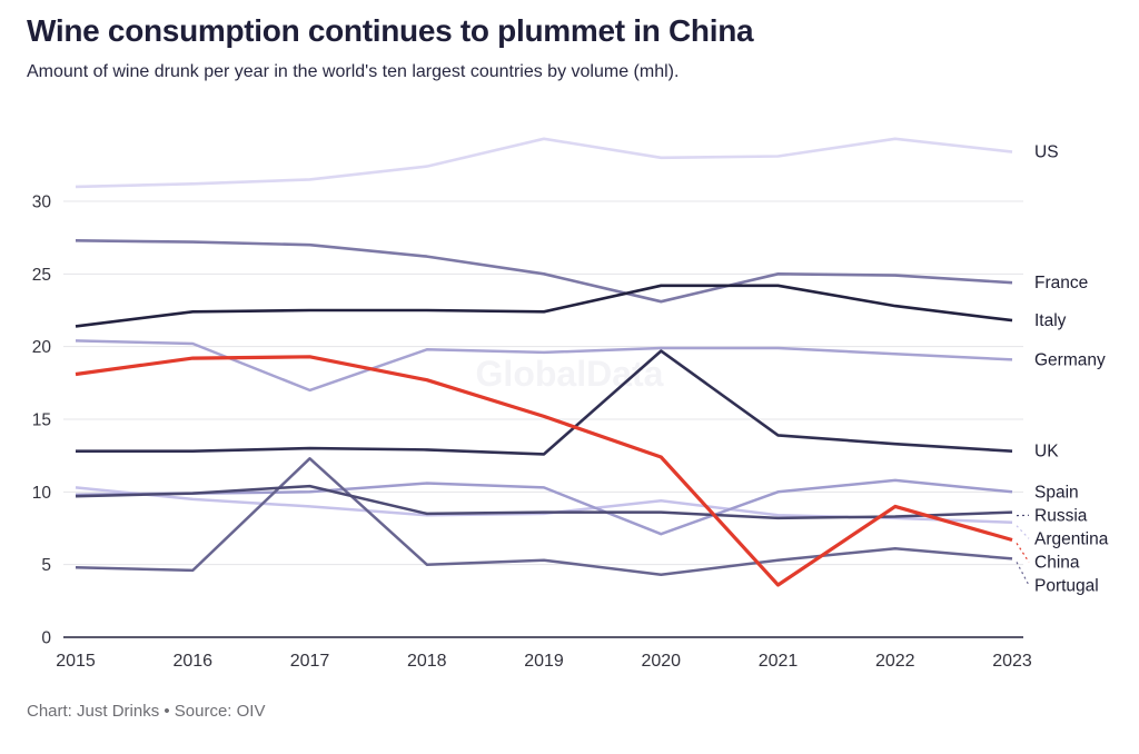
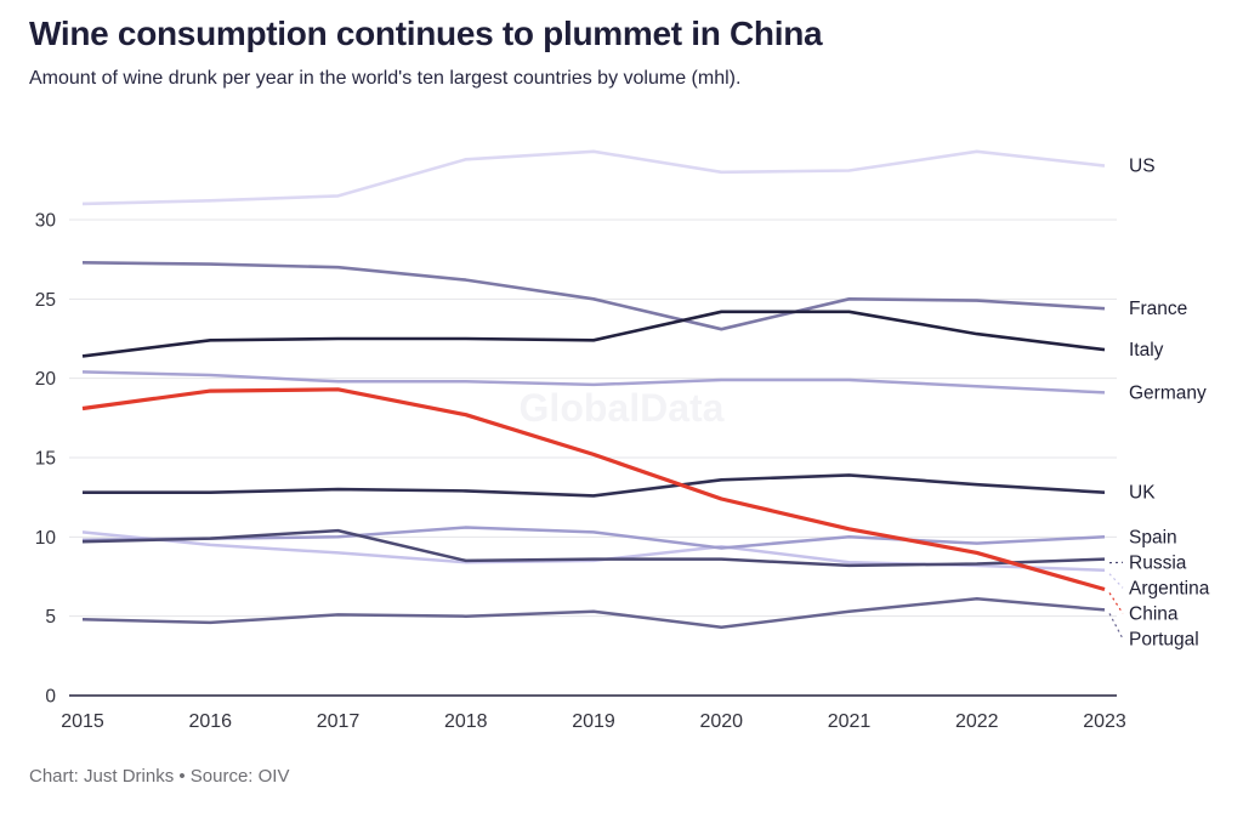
Germany/2017: 17.0 -> 19.8
Portugal/2017: 12.3 -> 5.1
US/2018: 32.4 -> 33.8
UK/2020: 19.7 -> 13.6
Spain/2020: 7.1 -> 9.3
China/2021: 3.6 -> 10.5
Spain/2022: 10.8 -> 9.6
